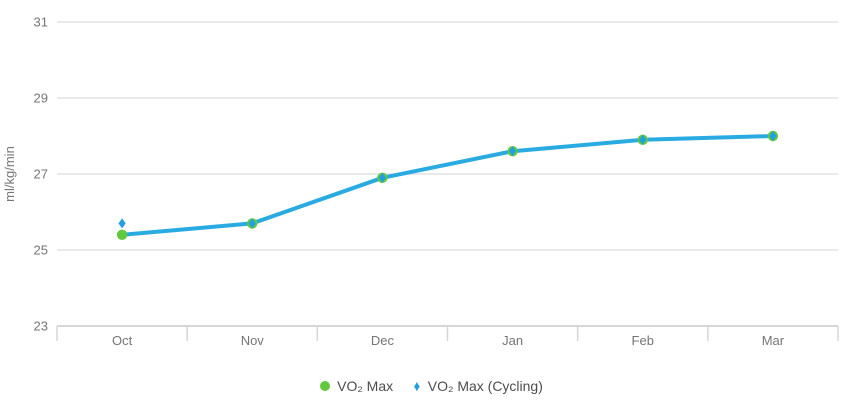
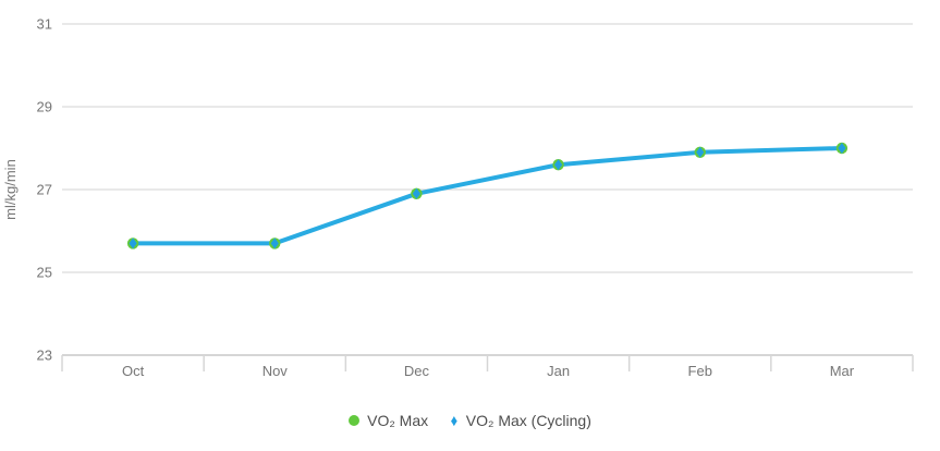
VO₂ Max/Oct: 25.4 -> 25.7
